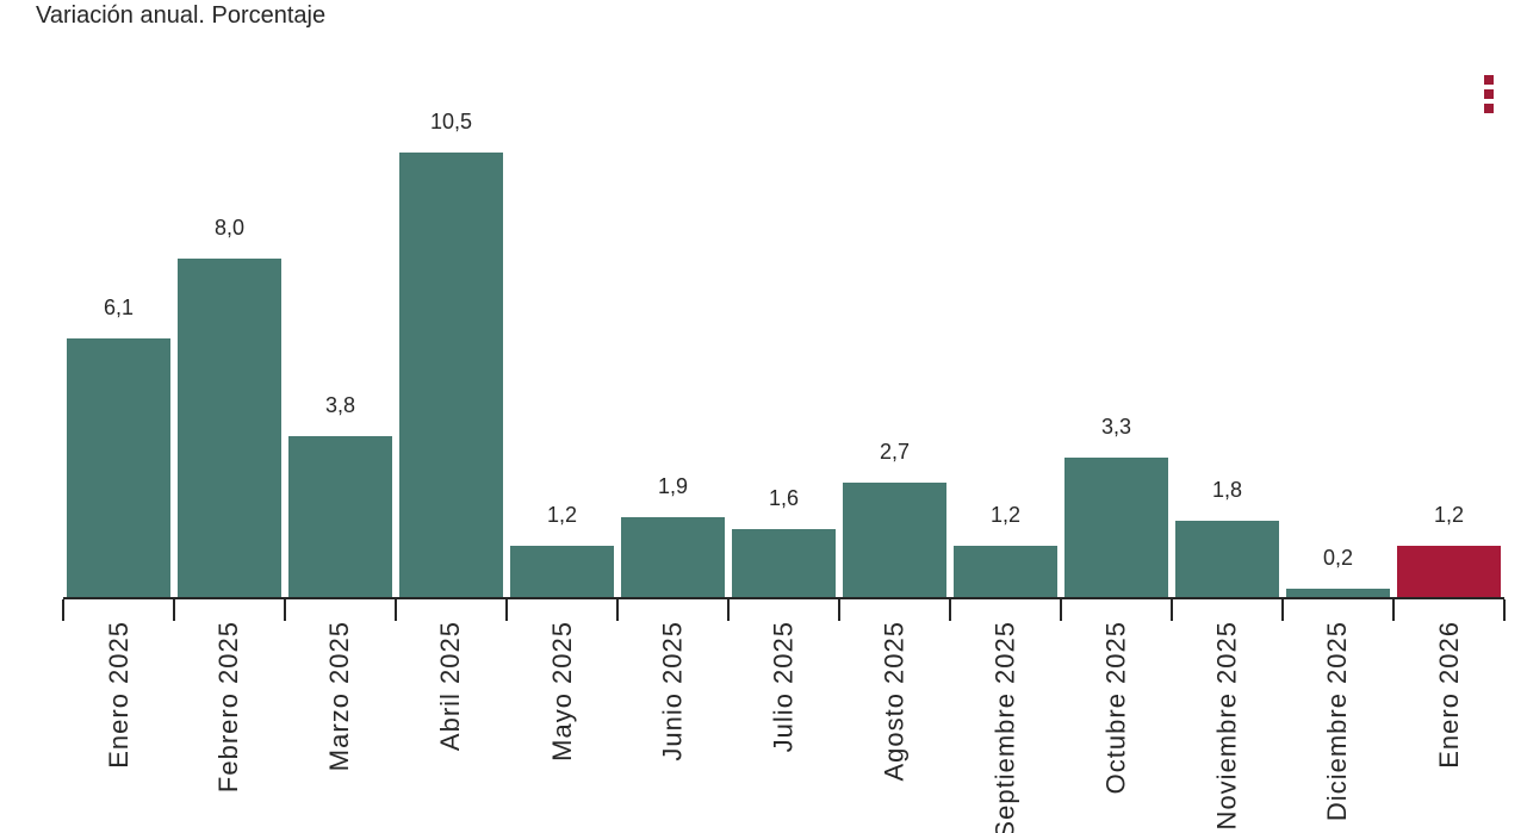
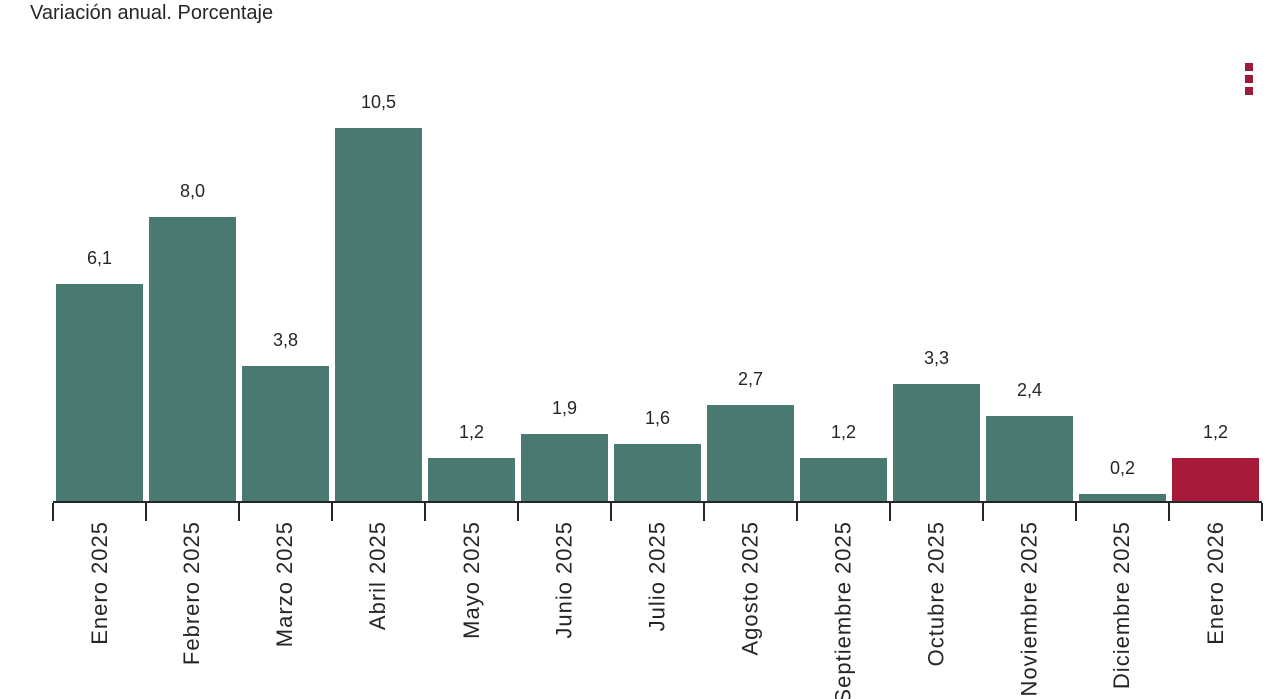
Noviembre 2025: 1,8 -> 2,4
